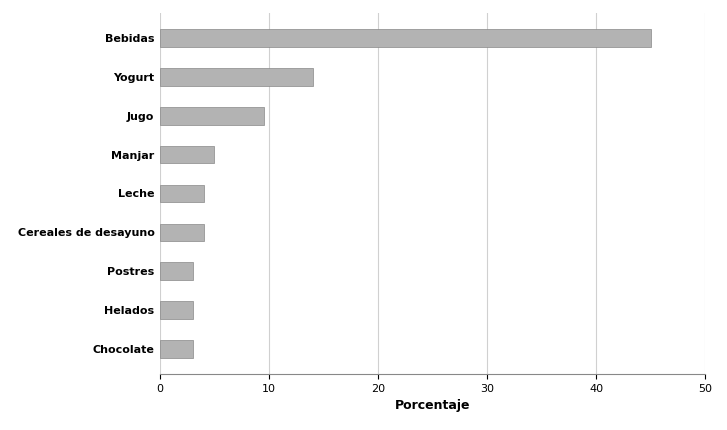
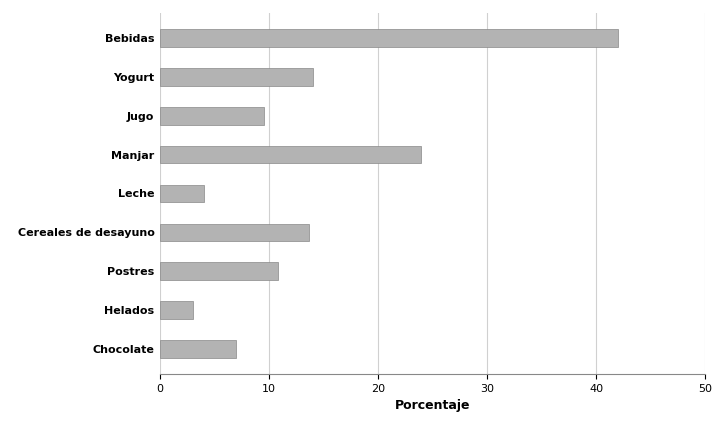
Bebidas: 45.0 -> 42.0
Manjar: 5.0 -> 23.9
Cereales de desayuno: 4.0 -> 13.7
Postres: 3.0 -> 10.8
Chocolate: 3.0 -> 7.0
